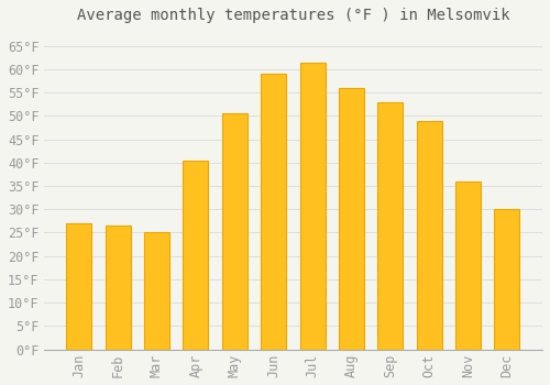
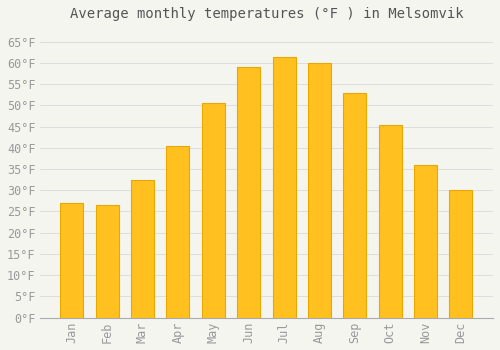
Mar: 25.0°F -> 32.5°F
Aug: 56.0°F -> 60.0°F
Oct: 49.0°F -> 45.5°F
